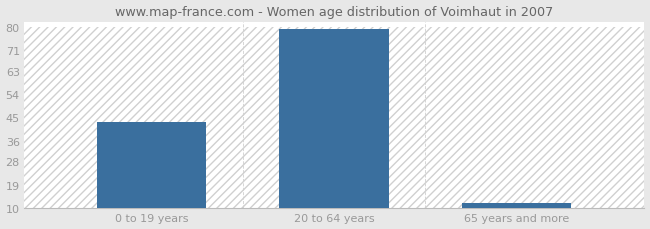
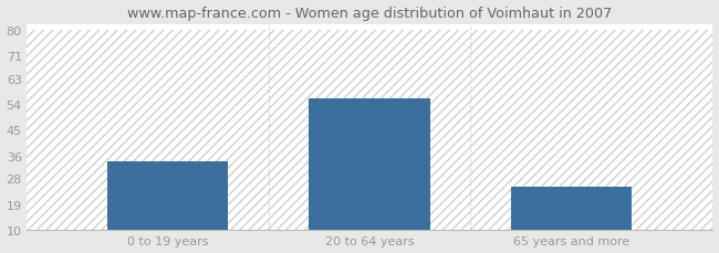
0 to 19 years: 43 -> 34
20 to 64 years: 79 -> 56
65 years and more: 12 -> 25
